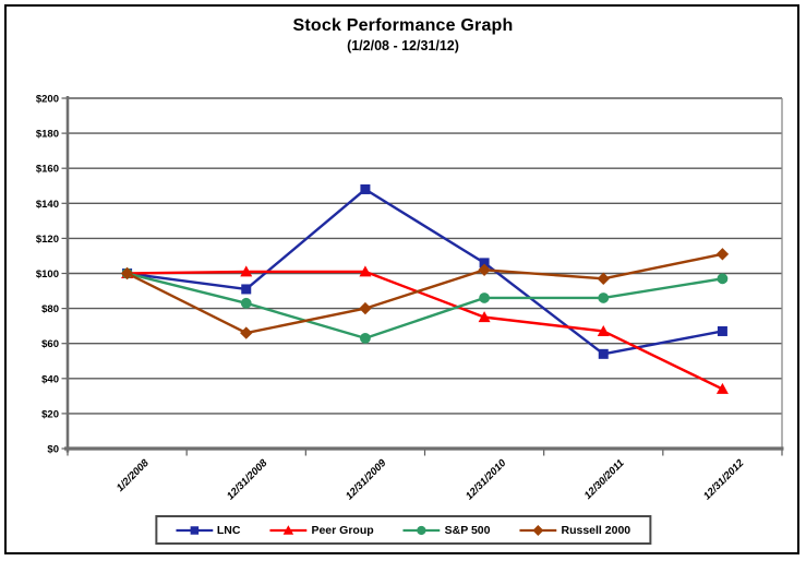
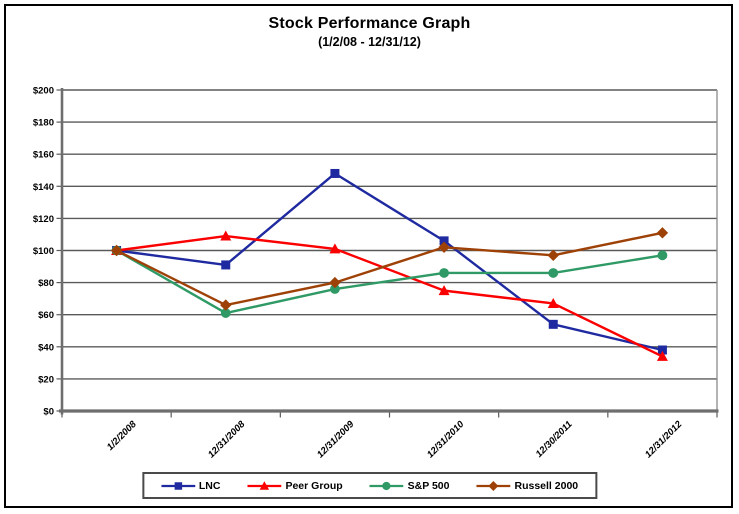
Peer Group/12/31/2008: $101 -> $109
S&P 500/12/31/2008: $83 -> $61
S&P 500/12/31/2009: $63 -> $76
LNC/12/31/2012: $67 -> $38
